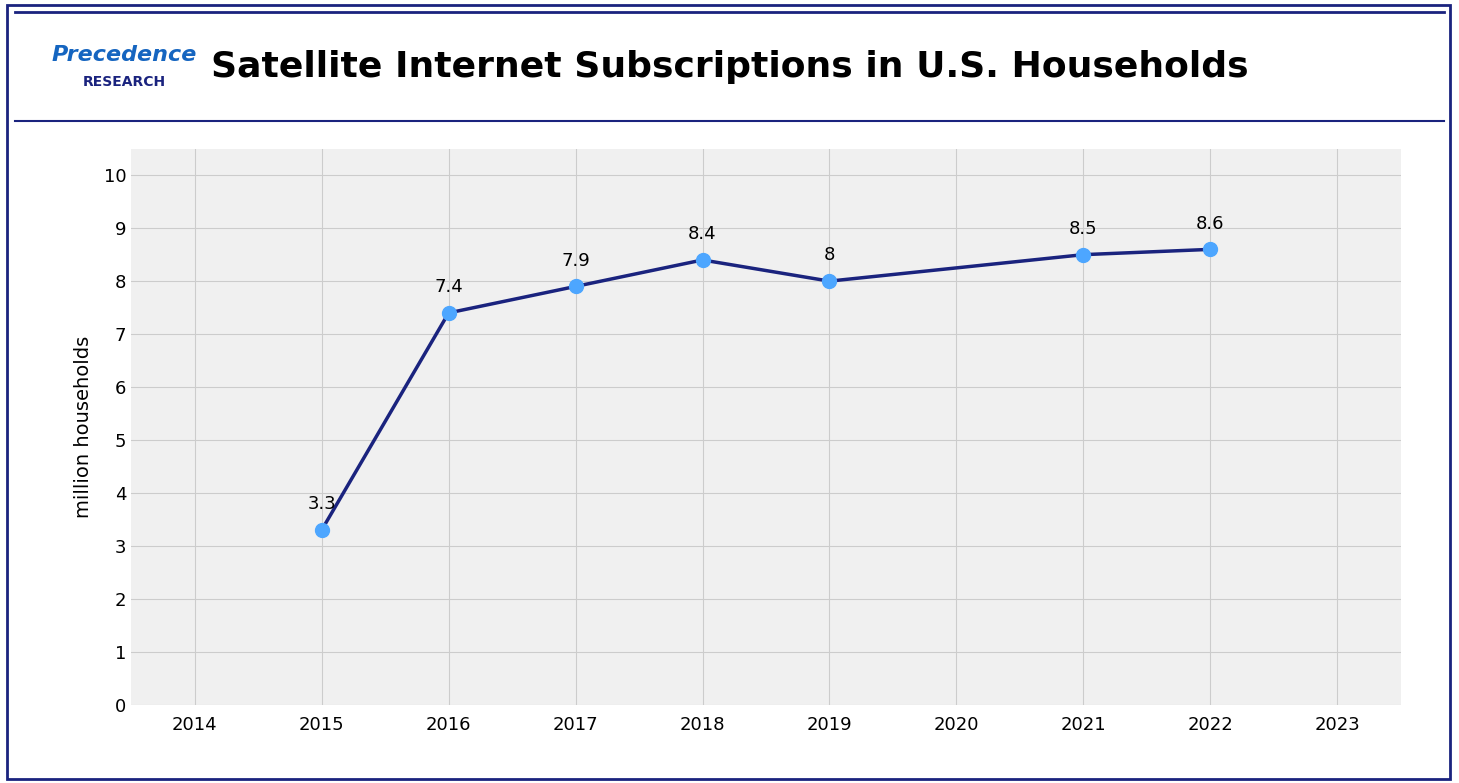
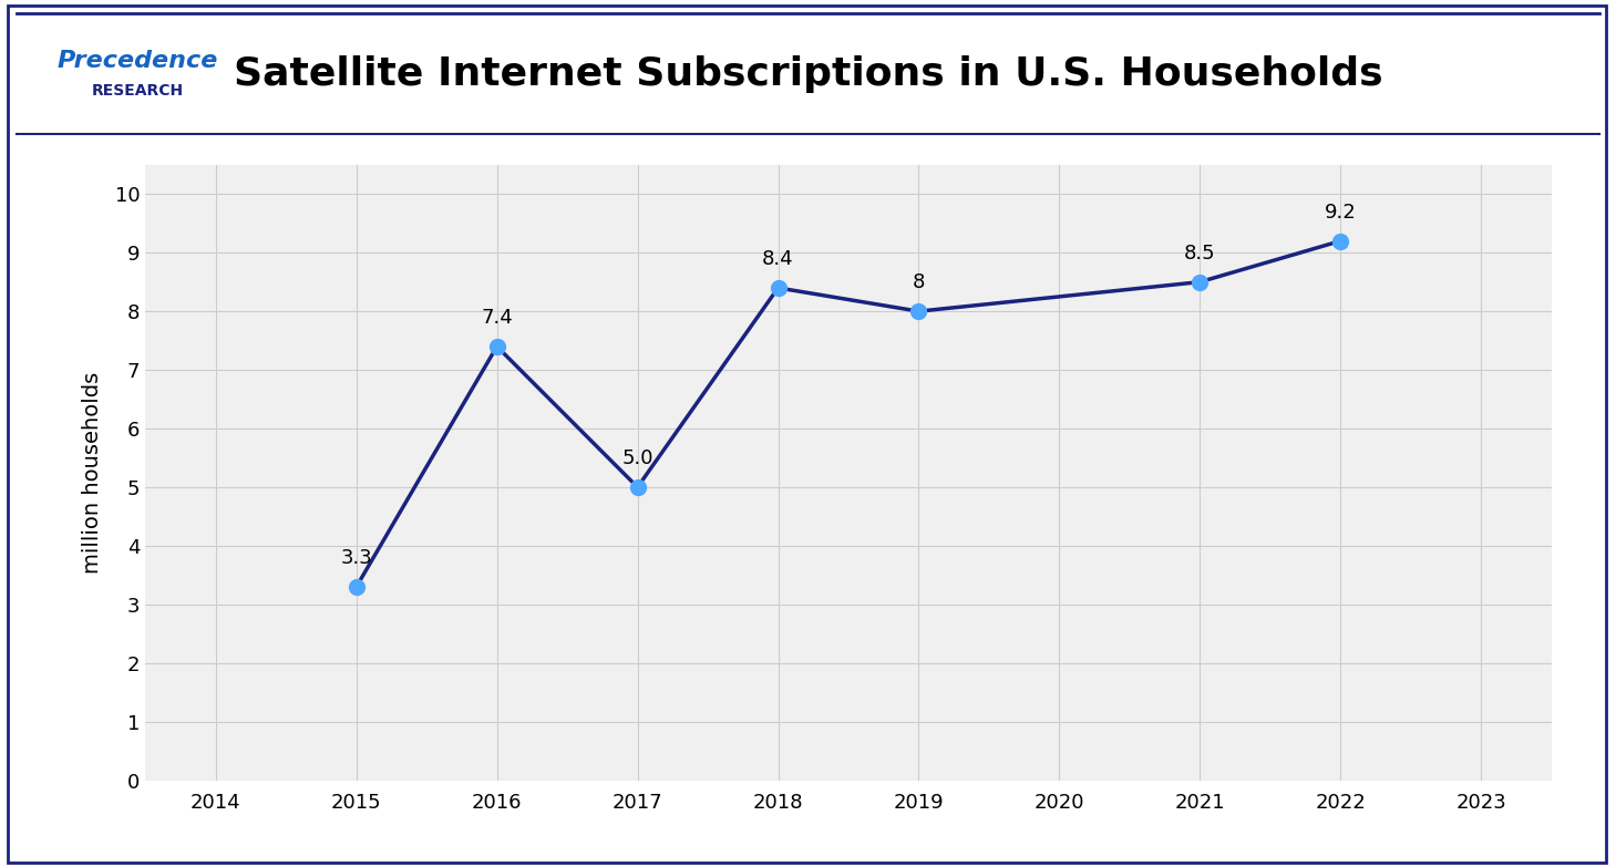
2017: 7.9 -> 5.0
2022: 8.6 -> 9.2
